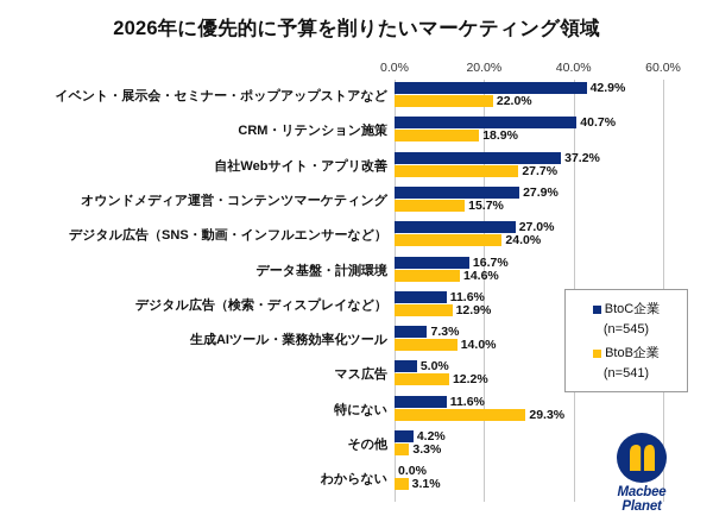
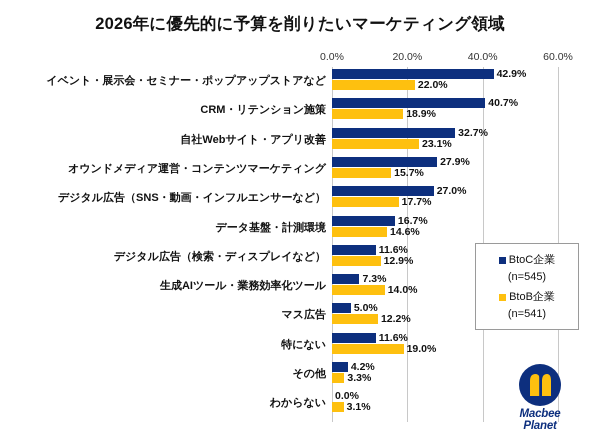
BtoC企業/自社Webサイト・アプリ改善: 37.2% -> 32.7%
BtoB企業/自社Webサイト・アプリ改善: 27.7% -> 23.1%
BtoB企業/デジタル広告（SNS・動画・インフルエンサーなど）: 24.0% -> 17.7%
BtoB企業/特にない: 29.3% -> 19.0%
